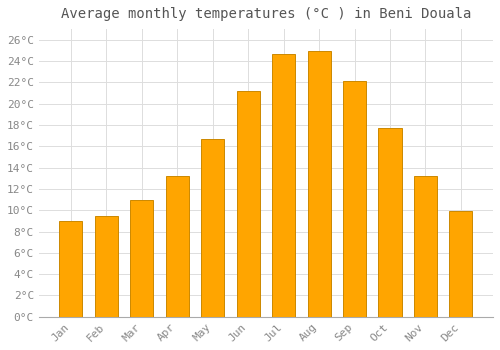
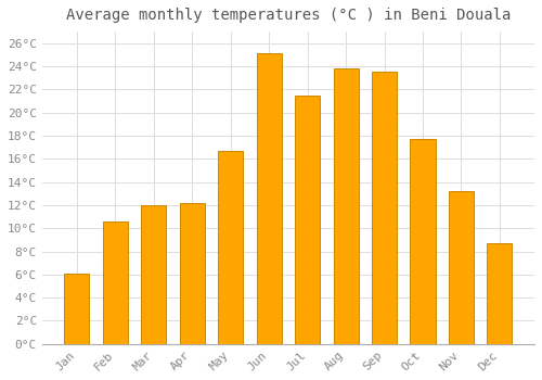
Jan: 9.0°C -> 6.1°C
Feb: 9.5°C -> 10.6°C
Mar: 11.0°C -> 12.0°C
Apr: 13.2°C -> 12.2°C
Jun: 21.2°C -> 25.1°C
Jul: 24.7°C -> 21.5°C
Aug: 24.9°C -> 23.8°C
Sep: 22.1°C -> 23.5°C
Dec: 9.9°C -> 8.7°C
